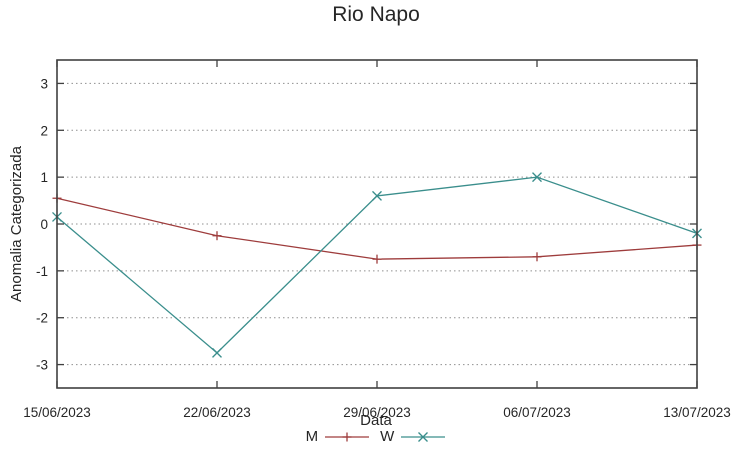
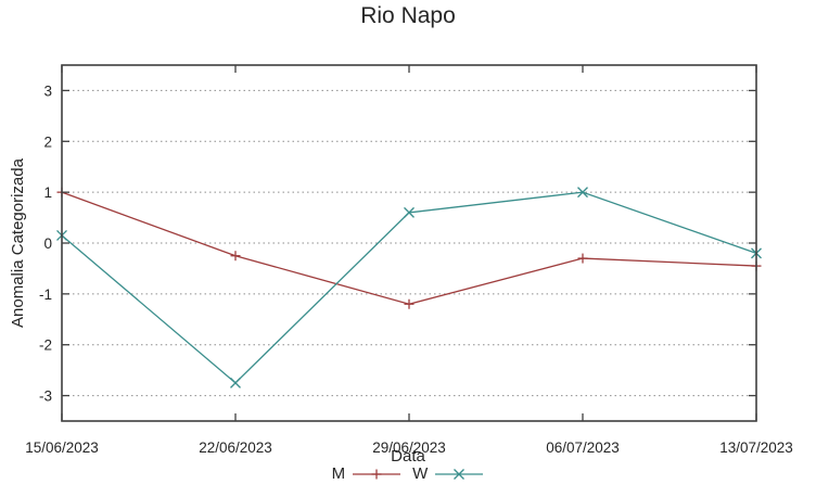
M/15/06/2023: 0.6 -> 1.0
M/29/06/2023: -0.8 -> -1.2
M/06/07/2023: -0.7 -> -0.3
